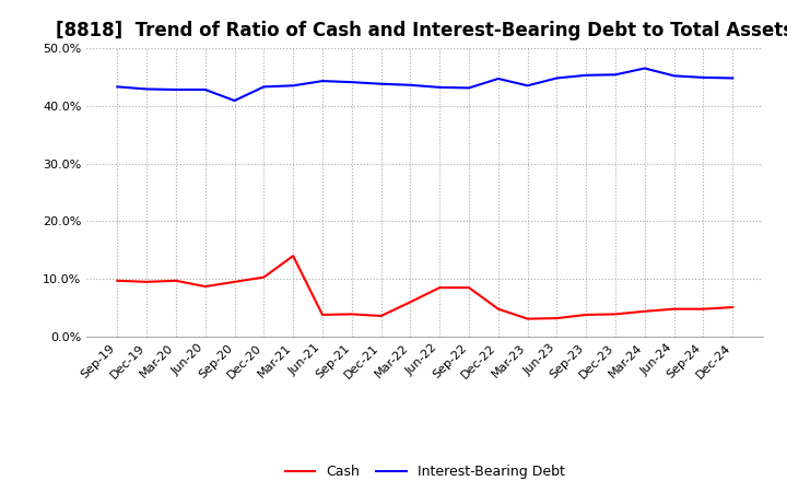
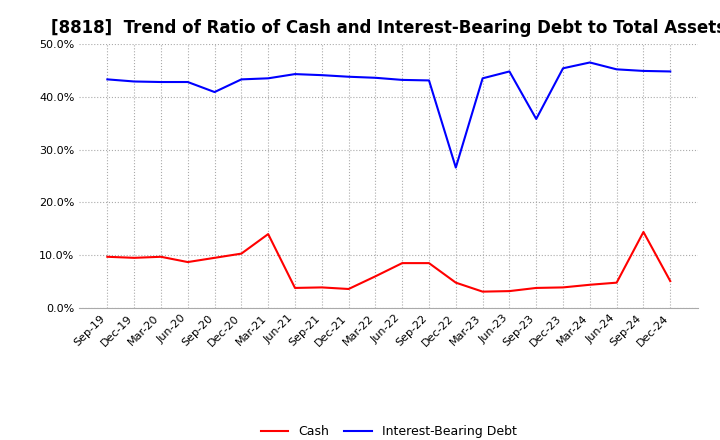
Interest-Bearing Debt/Dec-22: 44.7% -> 26.6%
Interest-Bearing Debt/Sep-23: 45.3% -> 35.8%
Cash/Sep-24: 4.8% -> 14.4%
